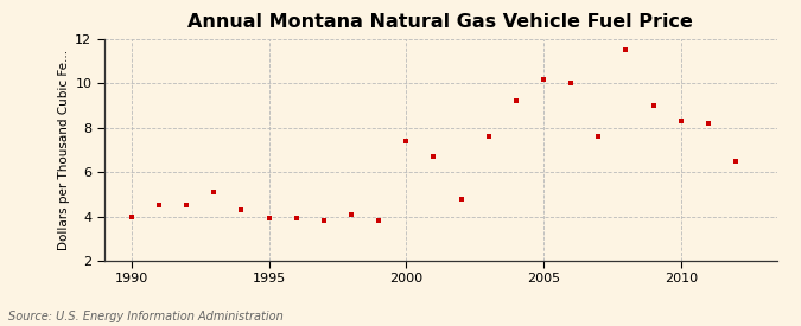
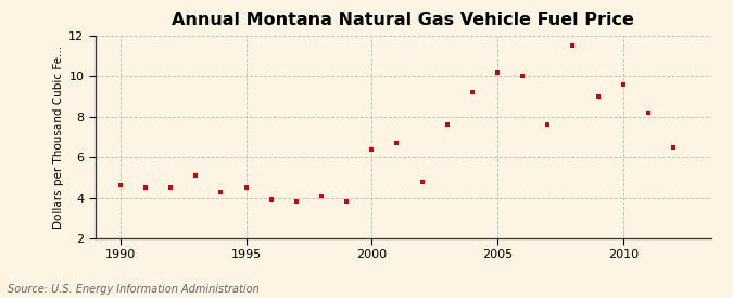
1990: 4.0 -> 4.6
1995: 3.9 -> 4.5
2000: 7.4 -> 6.4
2010: 8.3 -> 9.6
